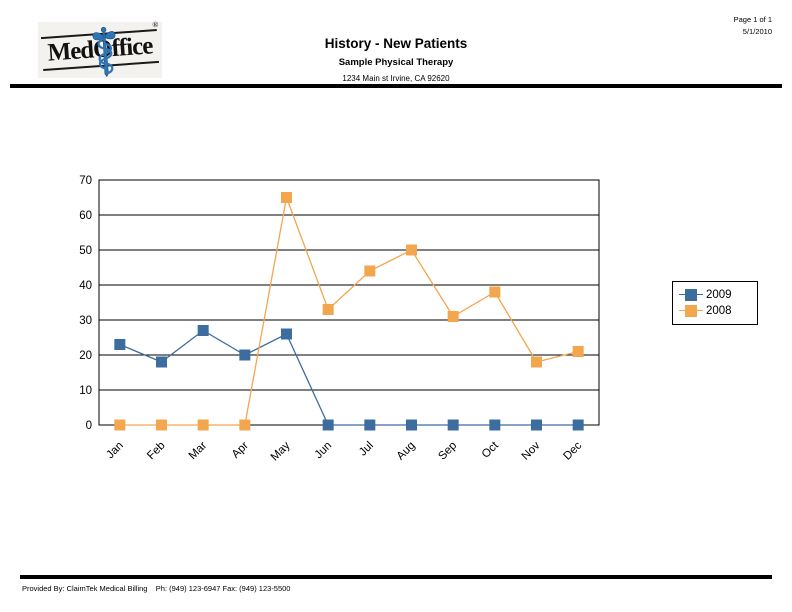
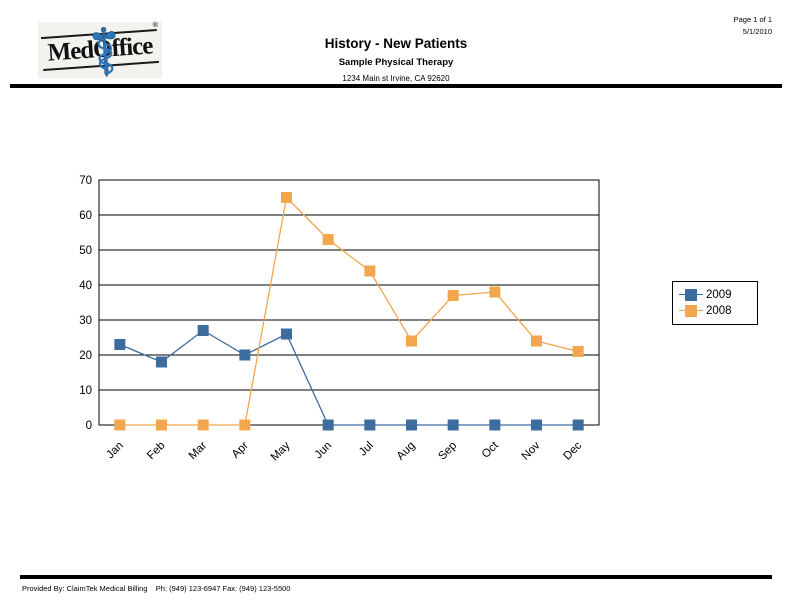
2008/Jun: 33 -> 53
2008/Aug: 50 -> 24
2008/Sep: 31 -> 37
2008/Nov: 18 -> 24
